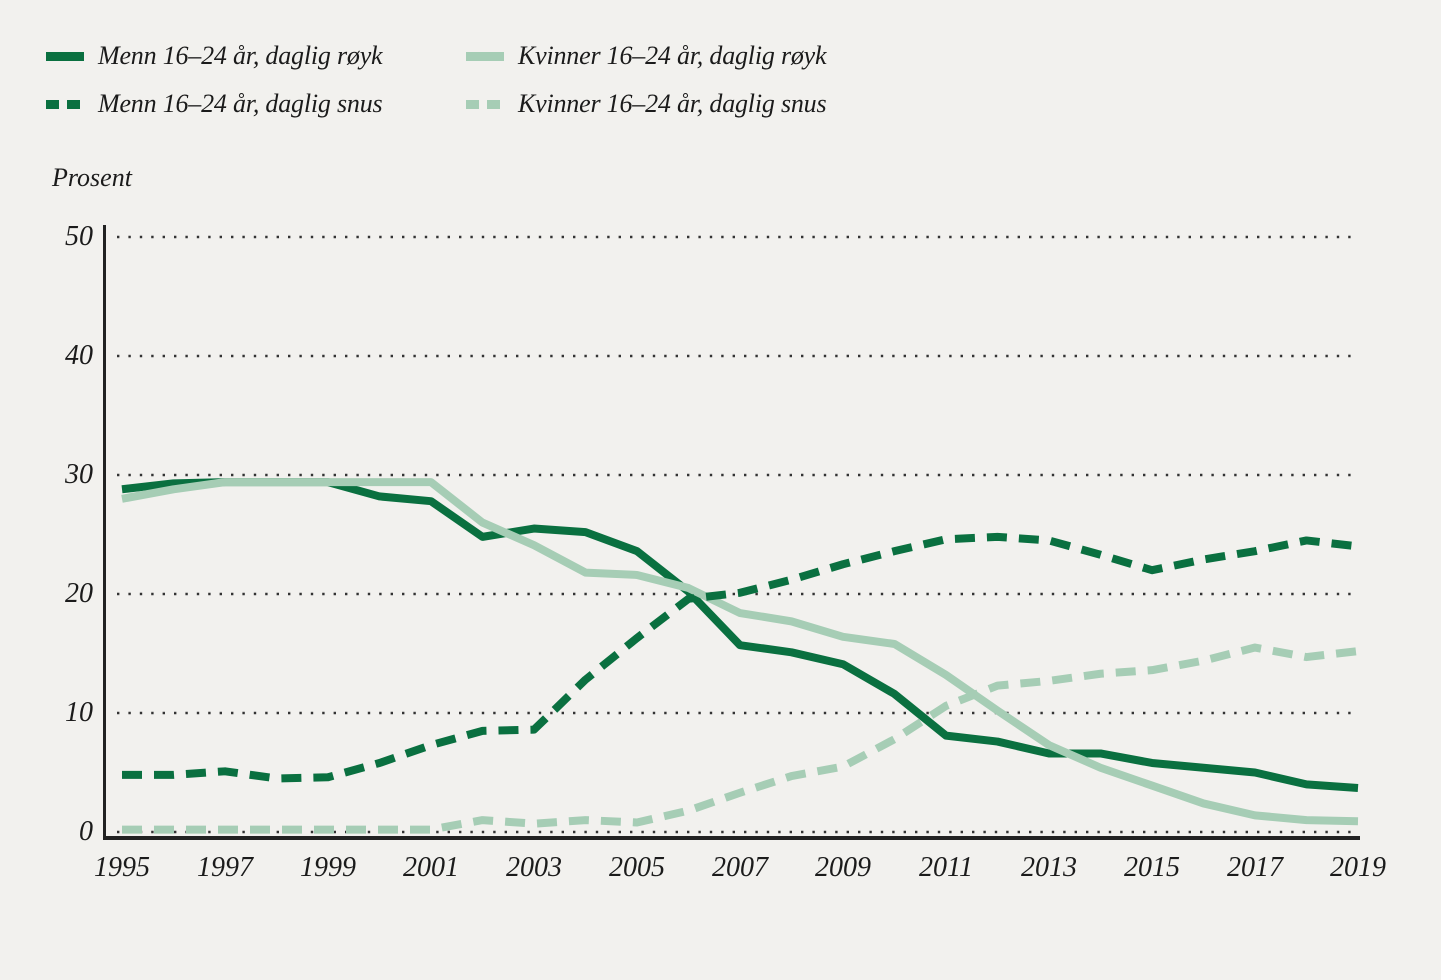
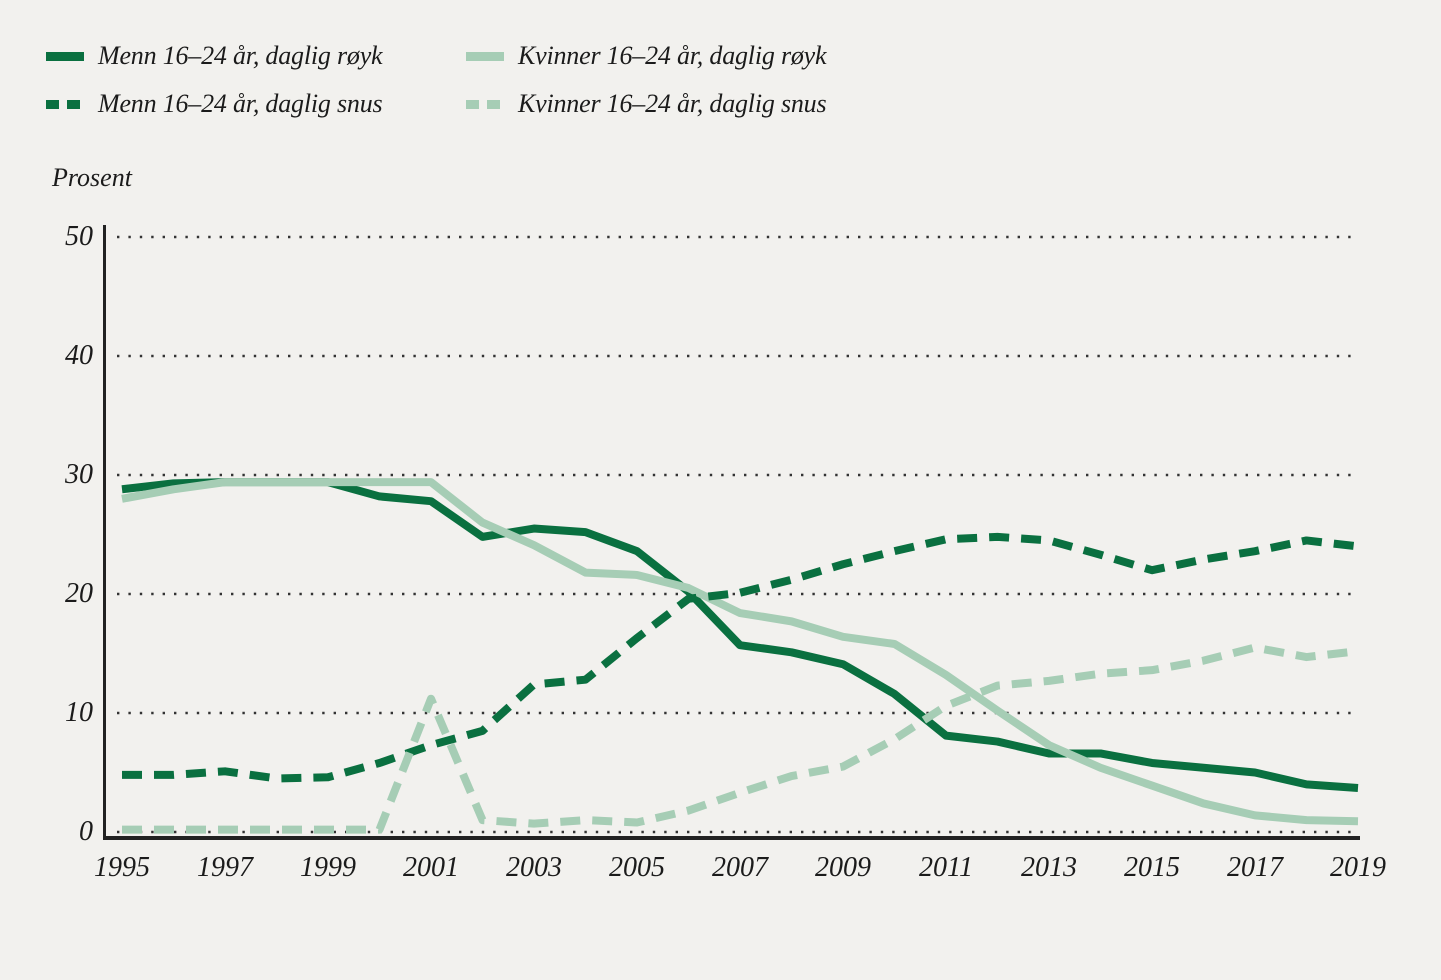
Kvinner 16–24 år, daglig snus/2001: 0.2 -> 11.2
Menn 16–24 år, daglig snus/2003: 8.6 -> 12.4
